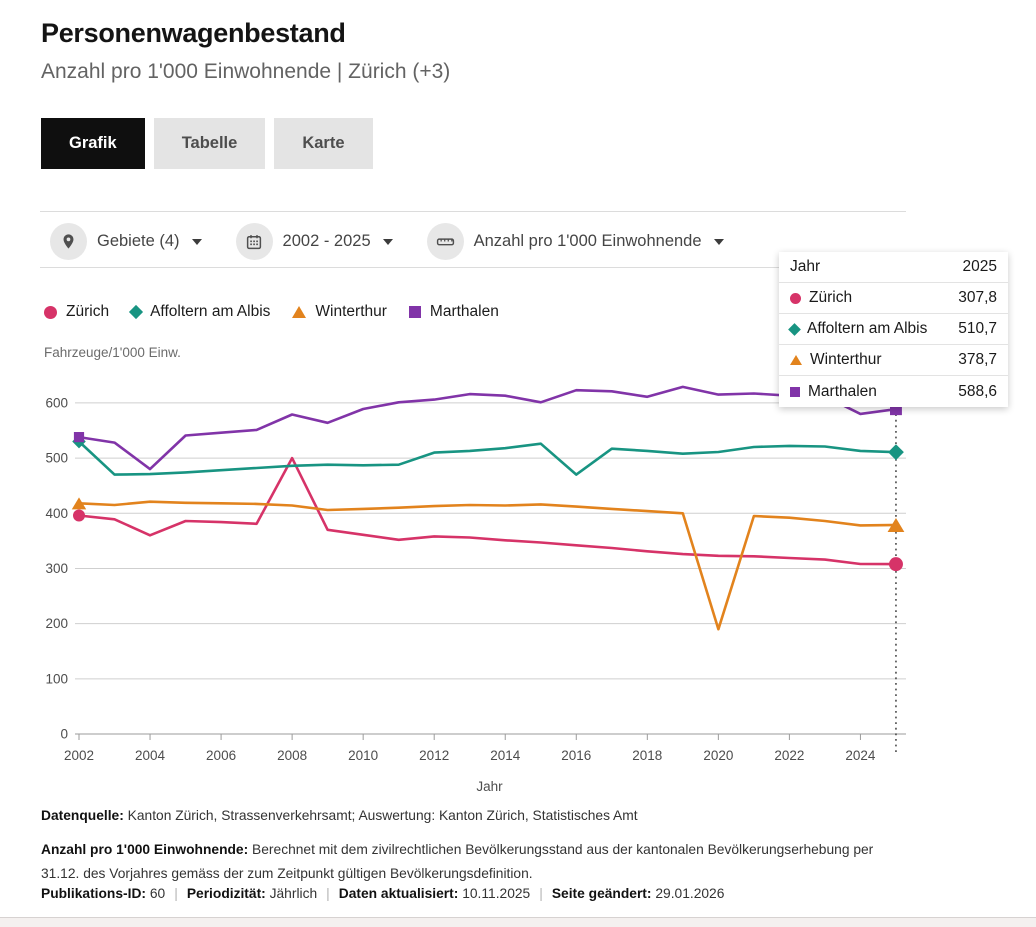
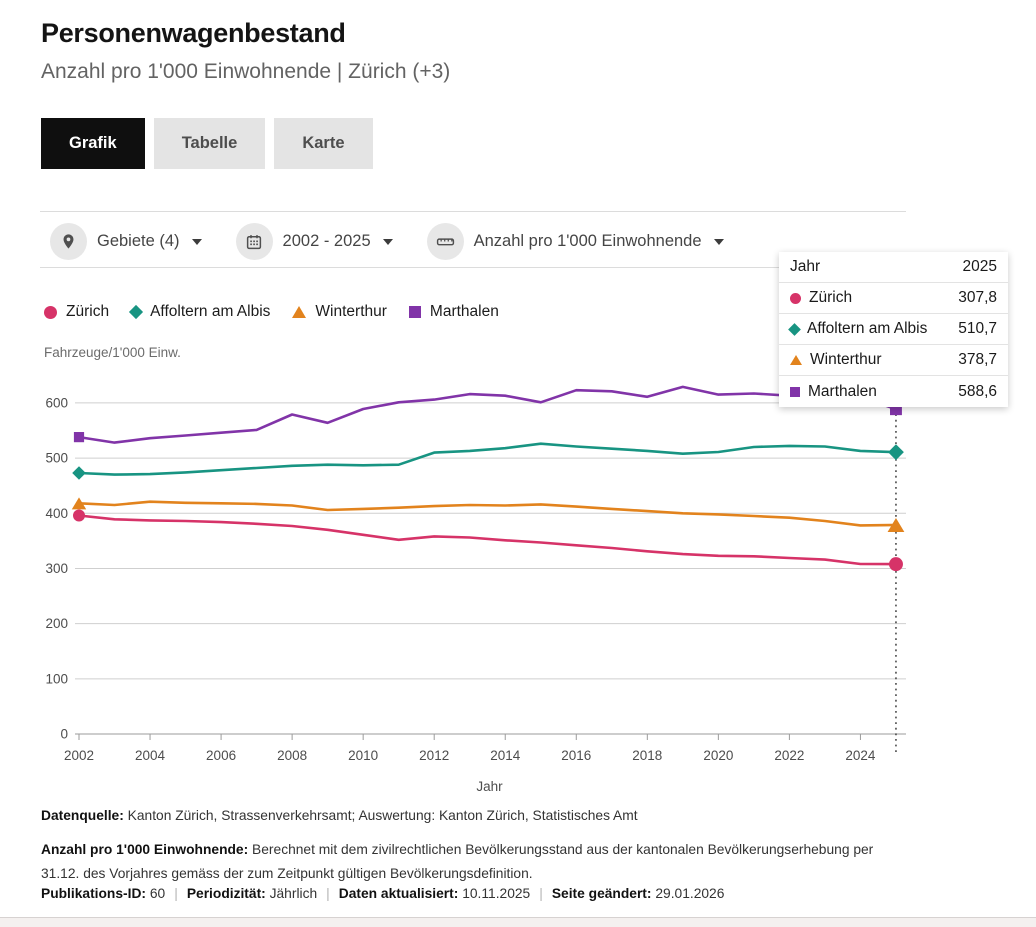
Affoltern am Albis/2002: 530 -> 470
Zürich/2004: 360 -> 390
Marthalen/2004: 480 -> 540
Zürich/2008: 500 -> 380
Affoltern am Albis/2016: 470 -> 520
Winterthur/2020: 190 -> 400
Marthalen/2024: 580 -> 610
